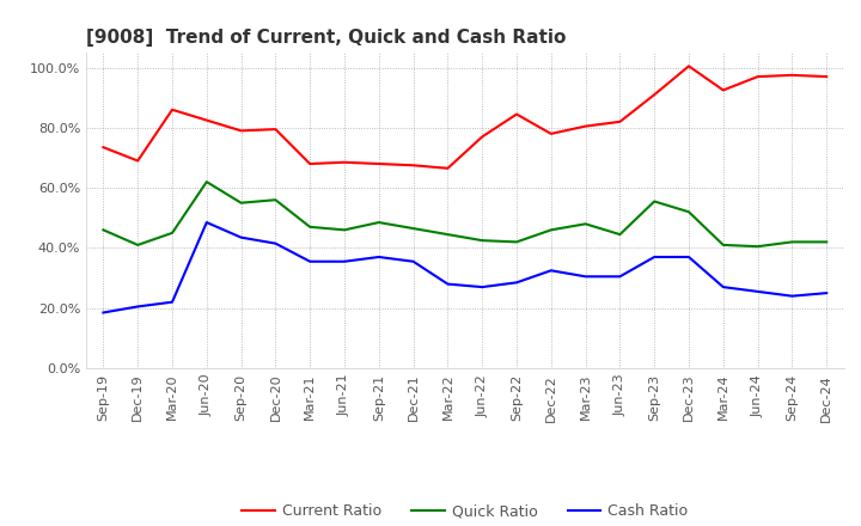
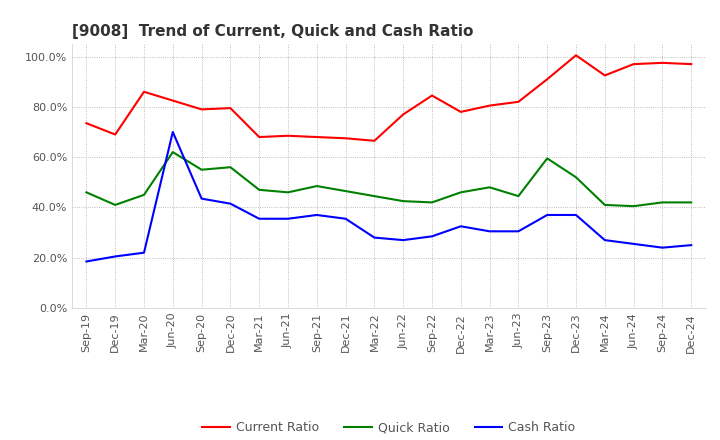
Cash Ratio/Jun-20: 48.5% -> 70.0%
Quick Ratio/Sep-23: 55.5% -> 59.5%
